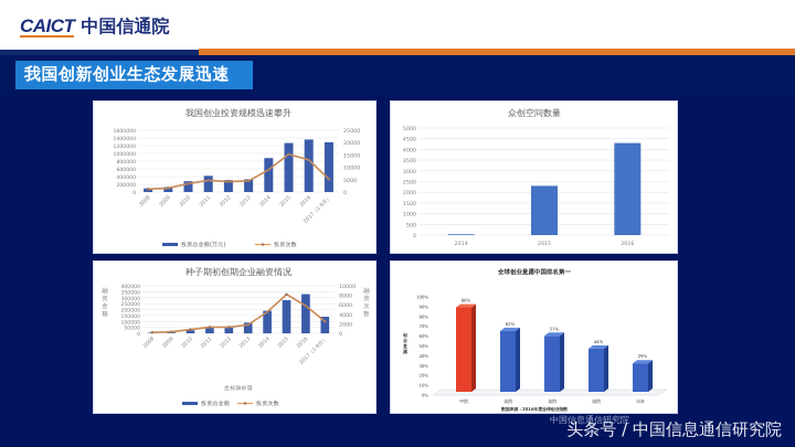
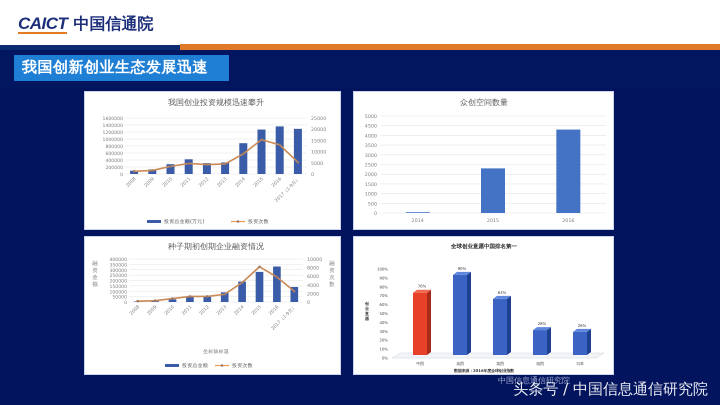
全球创业意愿中国排名第一/中国: 86% -> 70%
全球创业意愿中国排名第一/美国: 62% -> 90%
全球创业意愿中国排名第一/英国: 57% -> 63%
全球创业意愿中国排名第一/德国: 44% -> 28%
全球创业意愿中国排名第一/日本: 29% -> 26%
